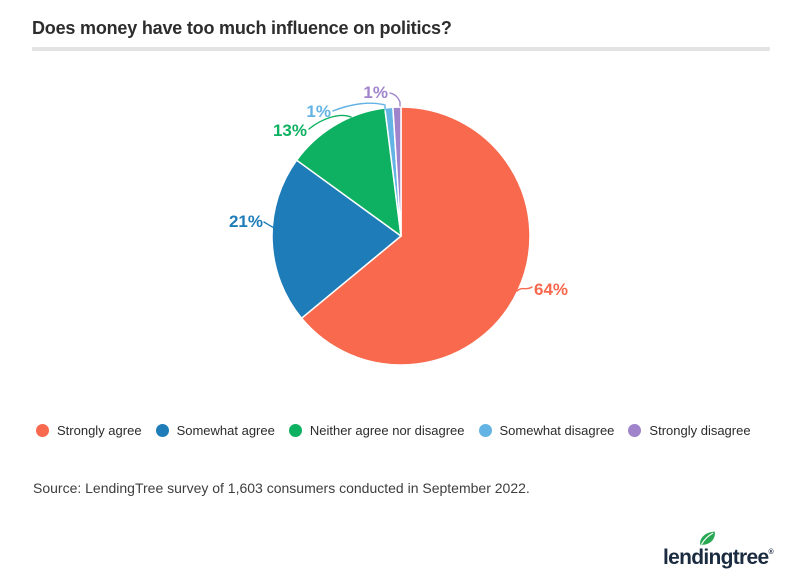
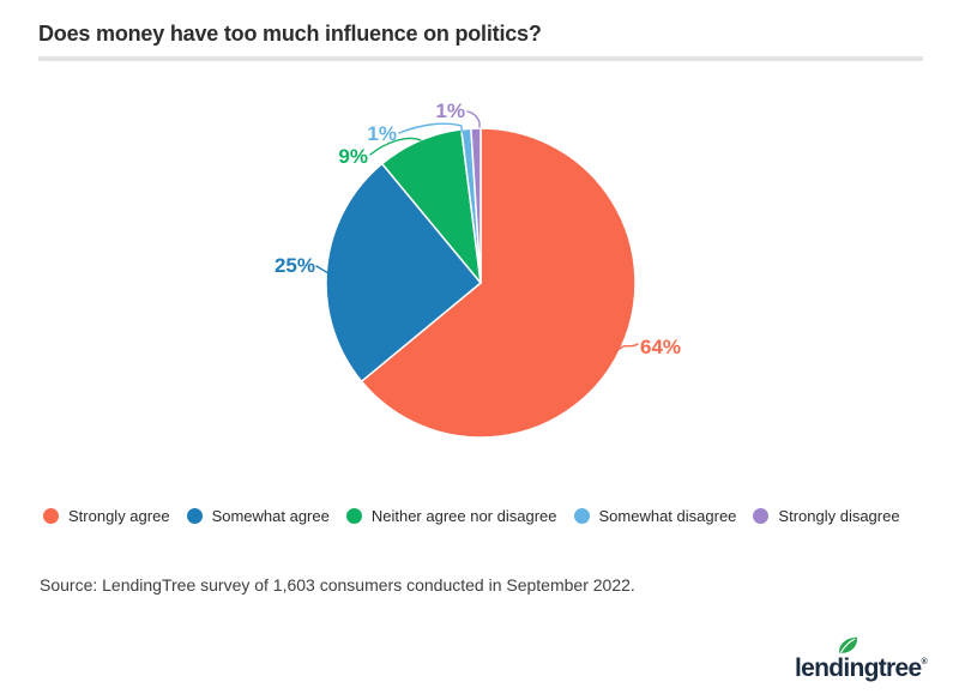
Somewhat agree: 21% -> 25%
Neither agree nor disagree: 13% -> 9%
